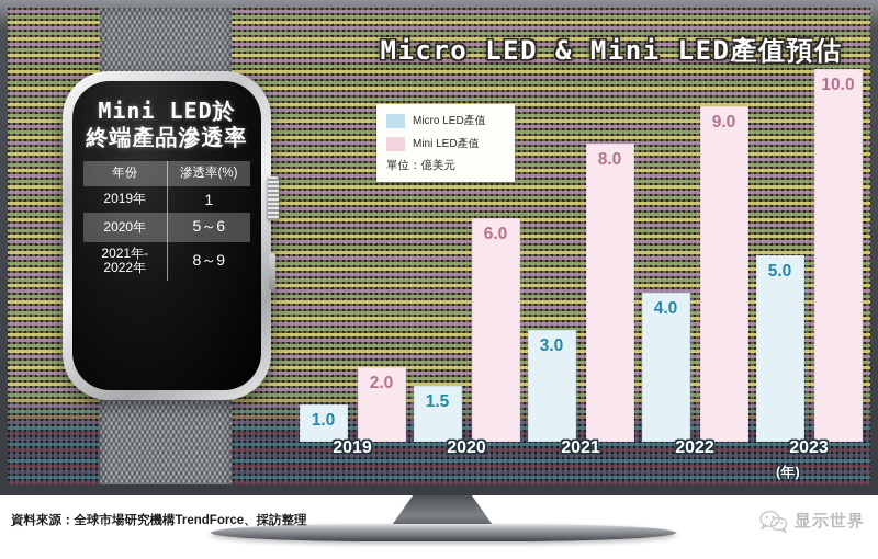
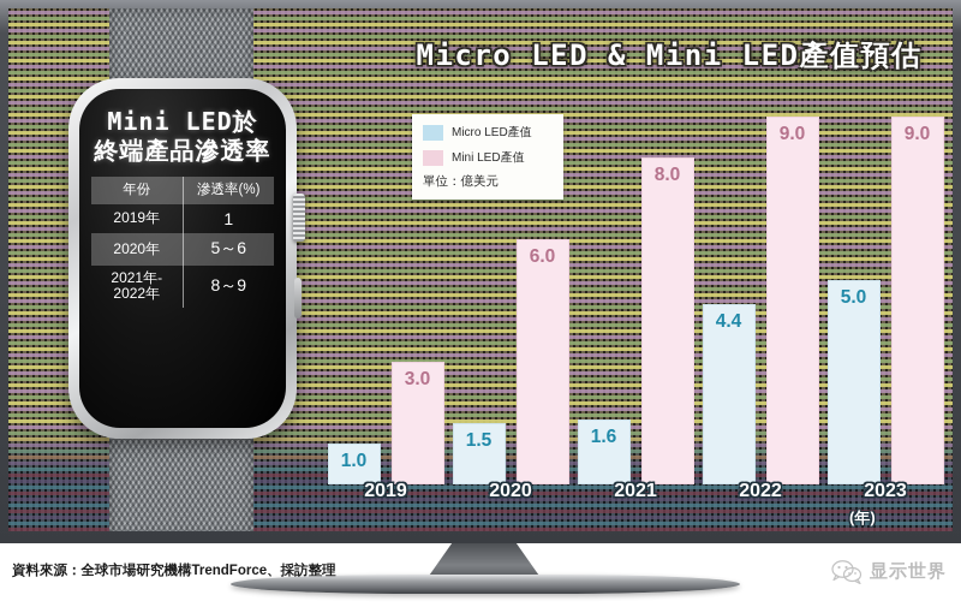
Mini LED產值/2019: 2.0 -> 3.0
Micro LED產值/2021: 3.0 -> 1.6
Micro LED產值/2022: 4.0 -> 4.4
Mini LED產值/2023: 10.0 -> 9.0
